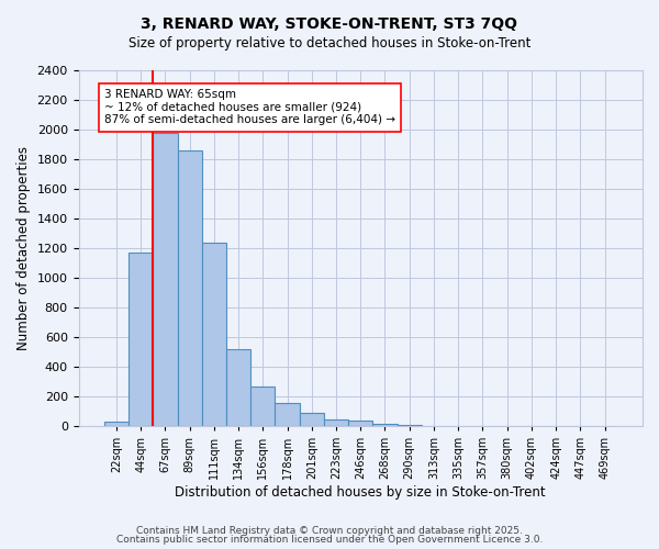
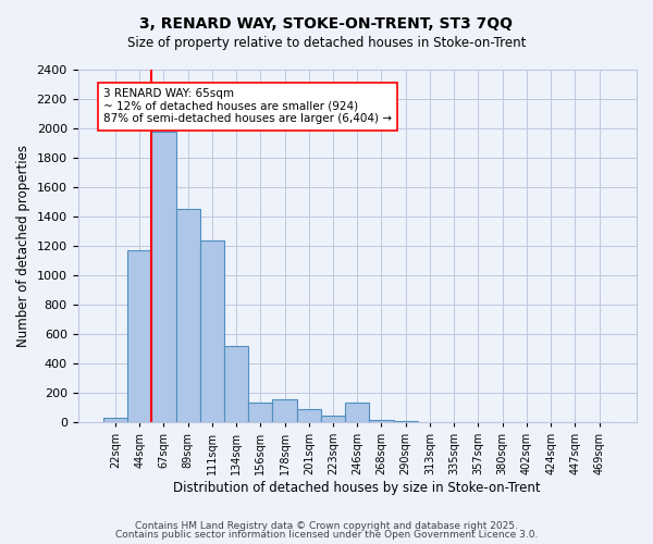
89sqm: 1860 -> 1450
156sqm: 270 -> 130
246sqm: 40 -> 130
